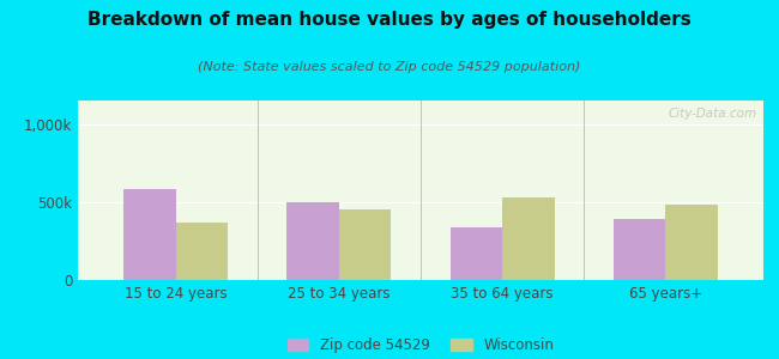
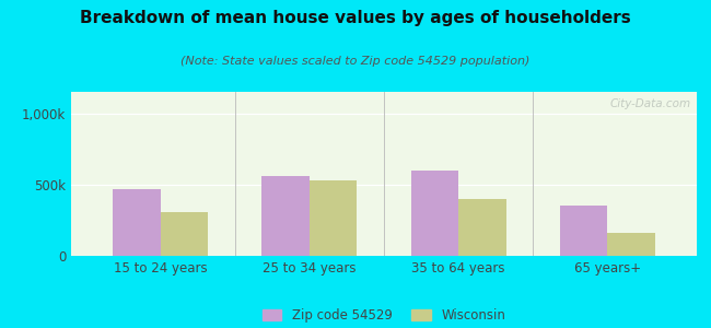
Zip code 54529/15 to 24 years: 580k -> 470k
Wisconsin/15 to 24 years: 370k -> 310k
Zip code 54529/25 to 34 years: 500k -> 560k
Wisconsin/25 to 34 years: 450k -> 530k
Zip code 54529/35 to 64 years: 340k -> 600k
Wisconsin/35 to 64 years: 530k -> 400k
Zip code 54529/65 years+: 390k -> 350k
Wisconsin/65 years+: 480k -> 160k
